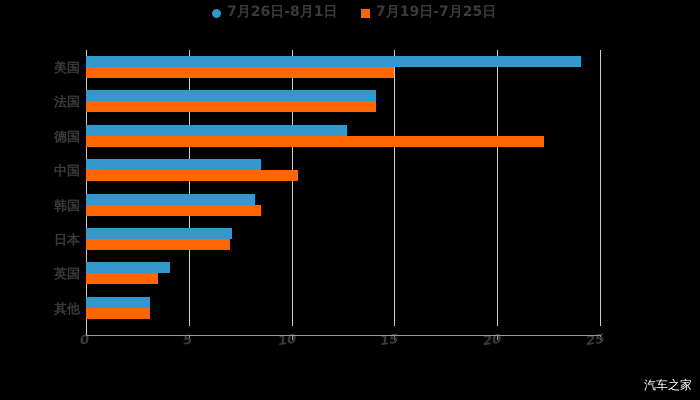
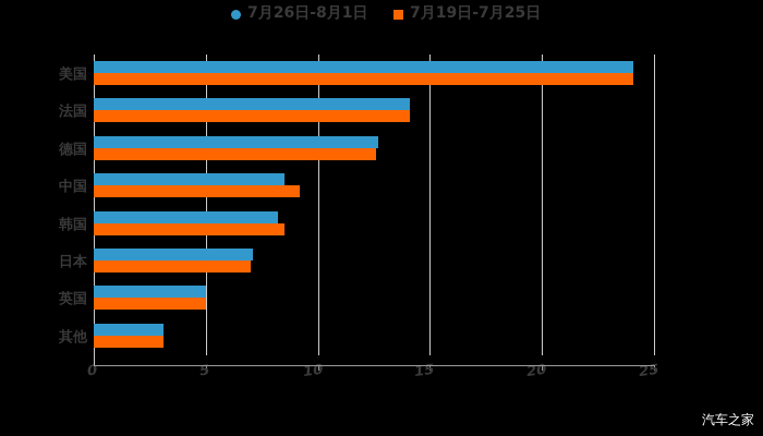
7月19日-7月25日/美国: 15.0 -> 24.1
7月19日-7月25日/德国: 22.3 -> 12.6
7月19日-7月25日/中国: 10.3 -> 9.2
7月26日-8月1日/英国: 4.1 -> 5.0
7月19日-7月25日/英国: 3.5 -> 5.0
